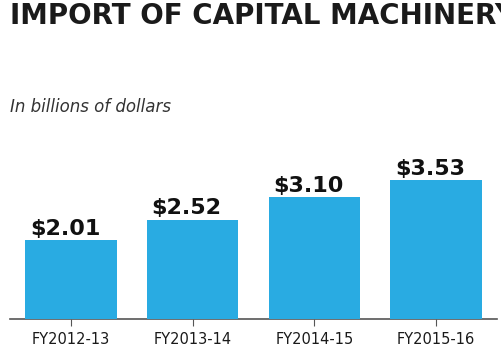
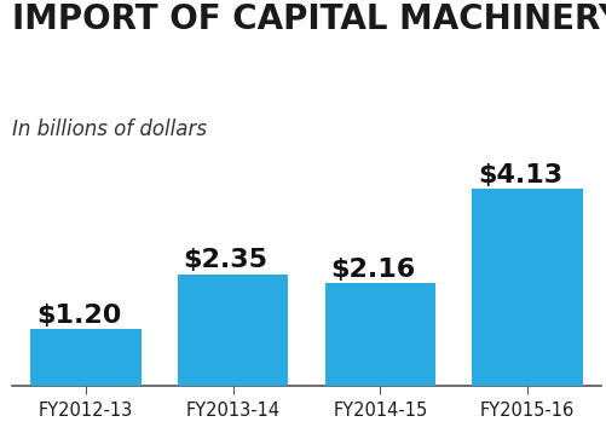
FY2012-13: $2.01 -> $1.20
FY2013-14: $2.52 -> $2.35
FY2014-15: $3.10 -> $2.16
FY2015-16: $3.53 -> $4.13
